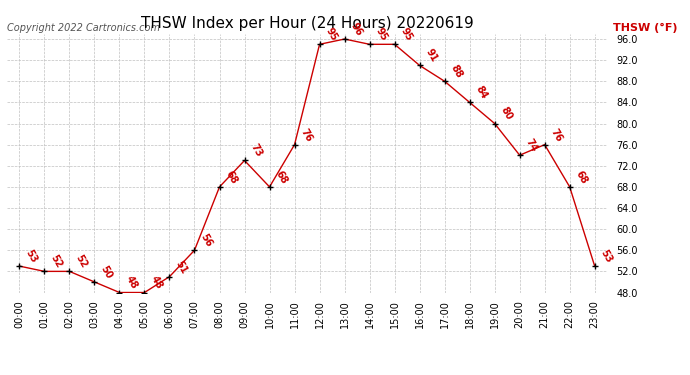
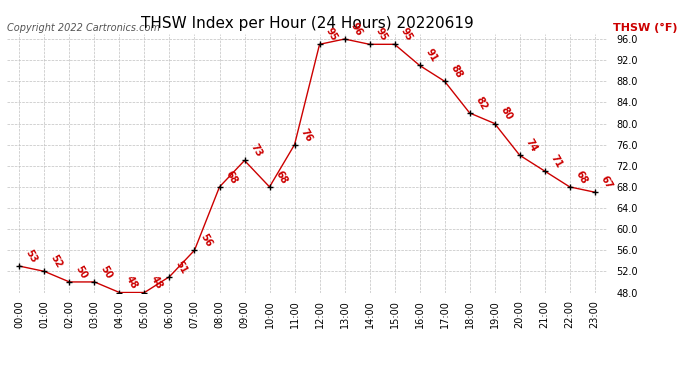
02:00: 52 -> 50
18:00: 84 -> 82
21:00: 76 -> 71
23:00: 53 -> 67
